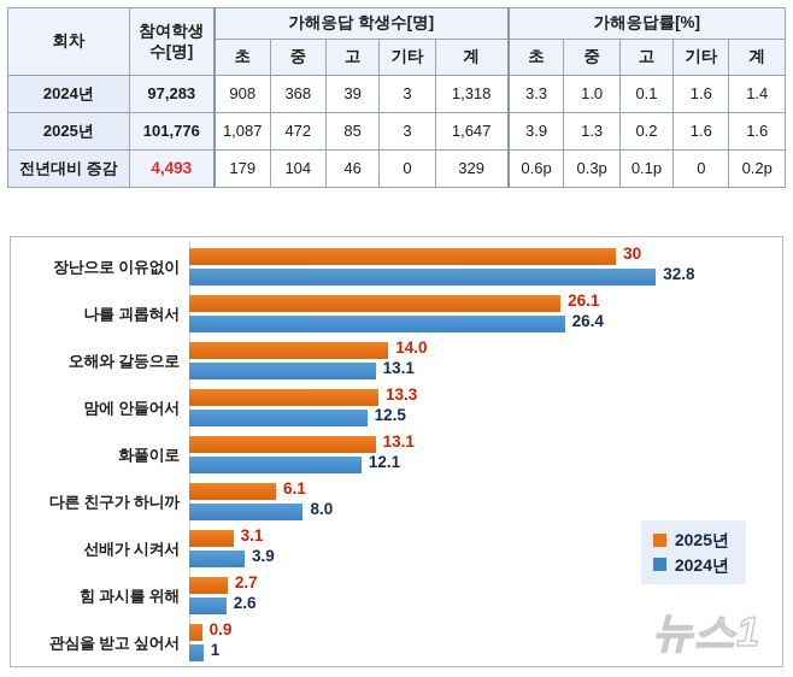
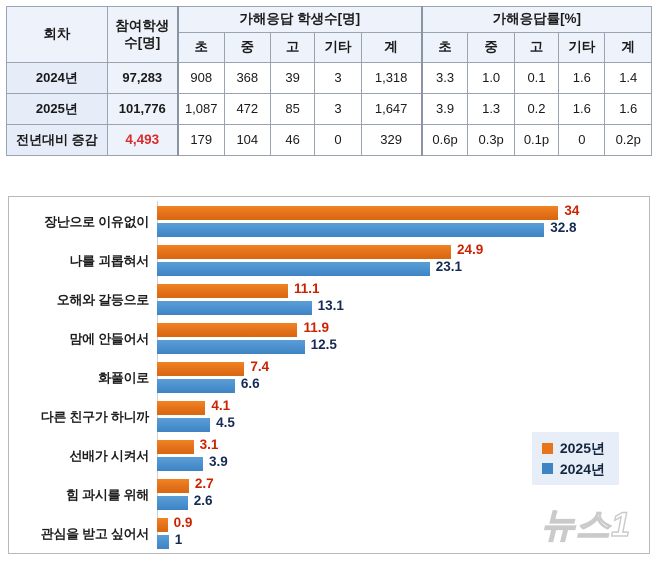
2025년/장난으로 이유없이: 30 -> 34
2025년/나를 괴롭혀서: 26.1 -> 24.9
2024년/나를 괴롭혀서: 26.4 -> 23.1
2025년/오해와 갈등으로: 14.0 -> 11.1
2025년/맘에 안들어서: 13.3 -> 11.9
2025년/화풀이로: 13.1 -> 7.4
2024년/화풀이로: 12.1 -> 6.6
2025년/다른 친구가 하니까: 6.1 -> 4.1
2024년/다른 친구가 하니까: 8.0 -> 4.5
